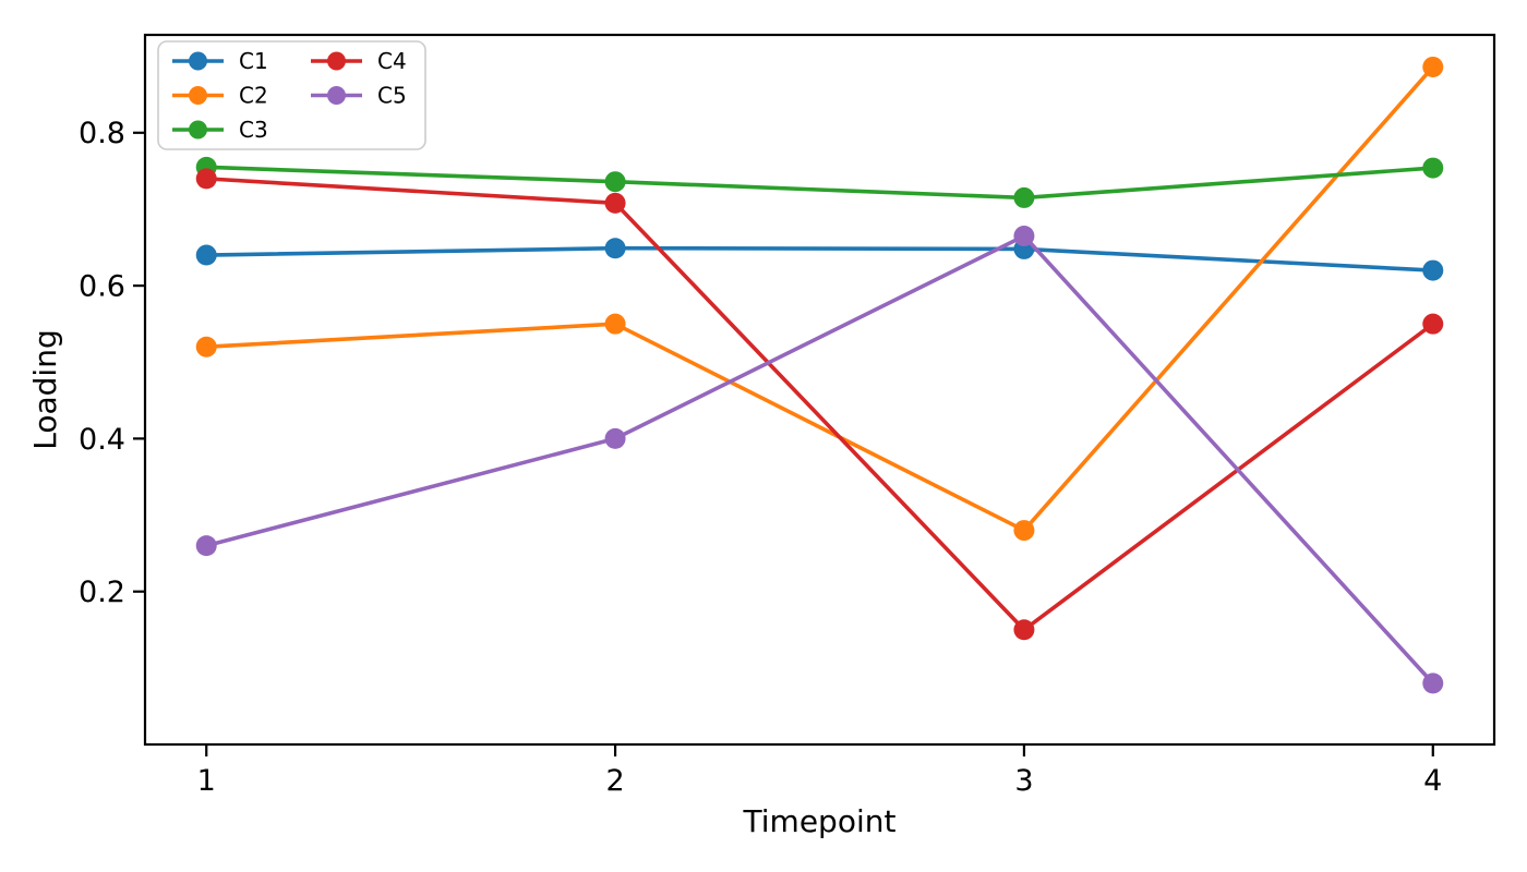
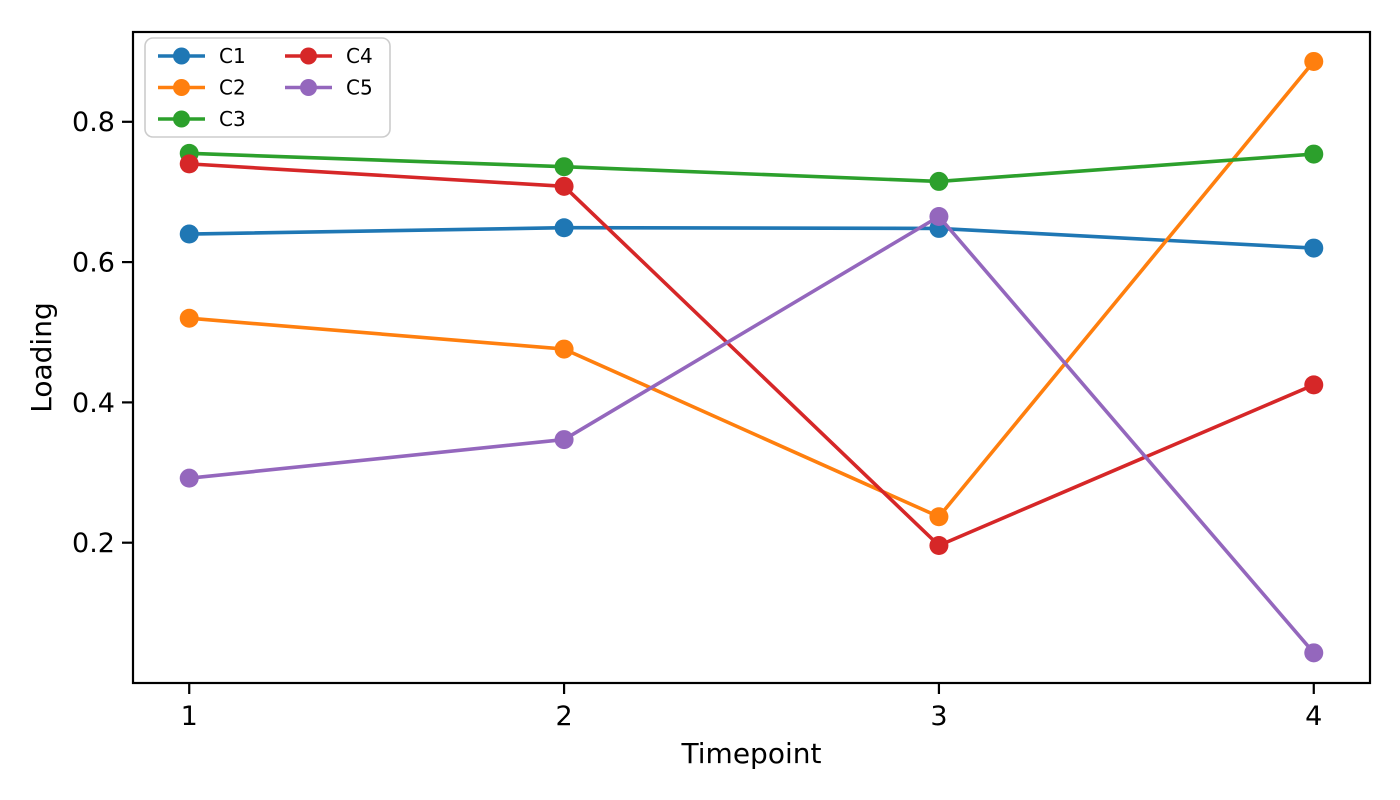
C5/1: 0.26 -> 0.29
C2/2: 0.55 -> 0.48
C5/2: 0.40 -> 0.35
C2/3: 0.28 -> 0.24
C4/3: 0.15 -> 0.20
C4/4: 0.55 -> 0.42
C5/4: 0.08 -> 0.04
